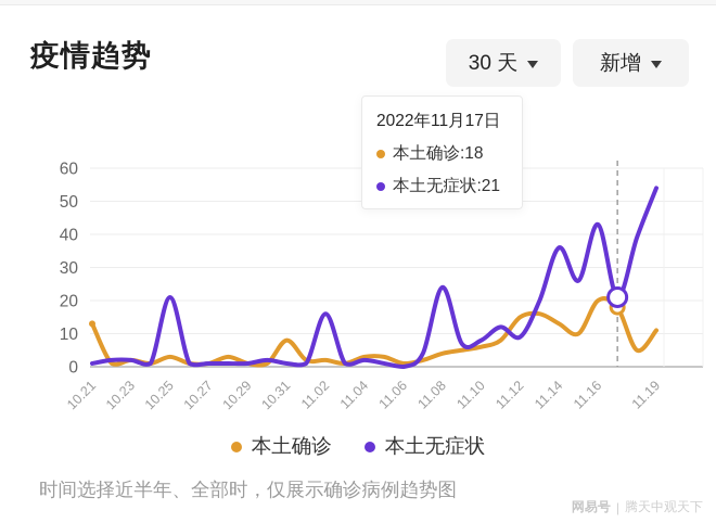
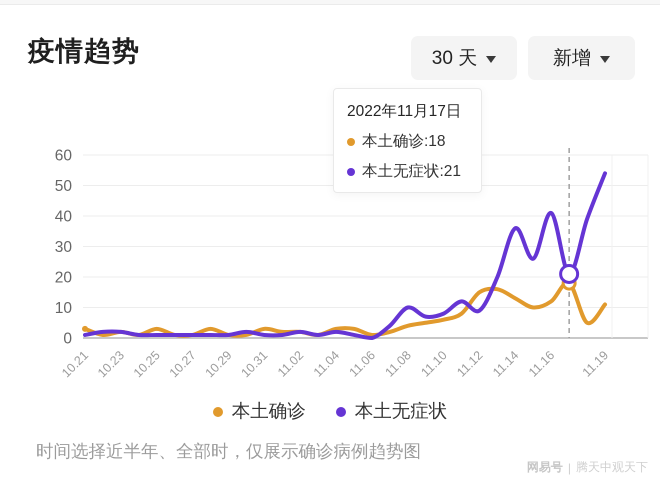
本土确诊/10.21: 13 -> 3
本土无症状/10.25: 21 -> 1
本土确诊/10.31: 8 -> 3
本土无症状/11.02: 16 -> 2
本土无症状/11.08: 24 -> 10
本土确诊/11.16: 20 -> 12
本土无症状/11.16: 43 -> 41
